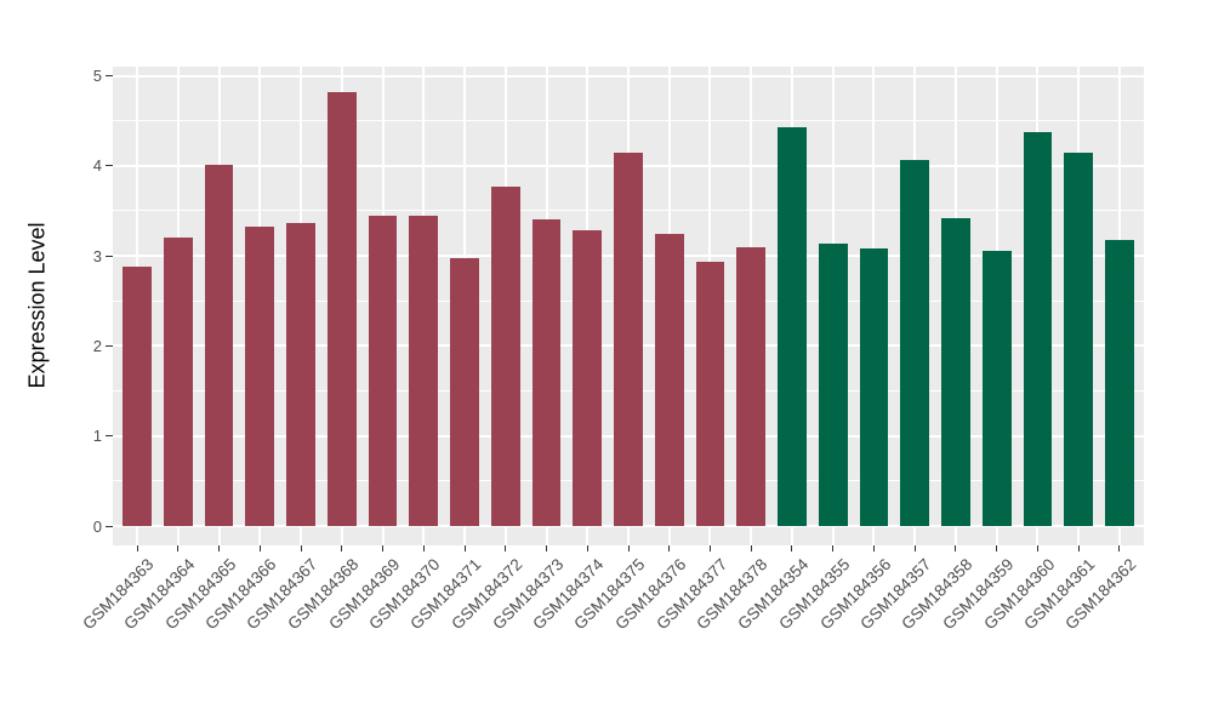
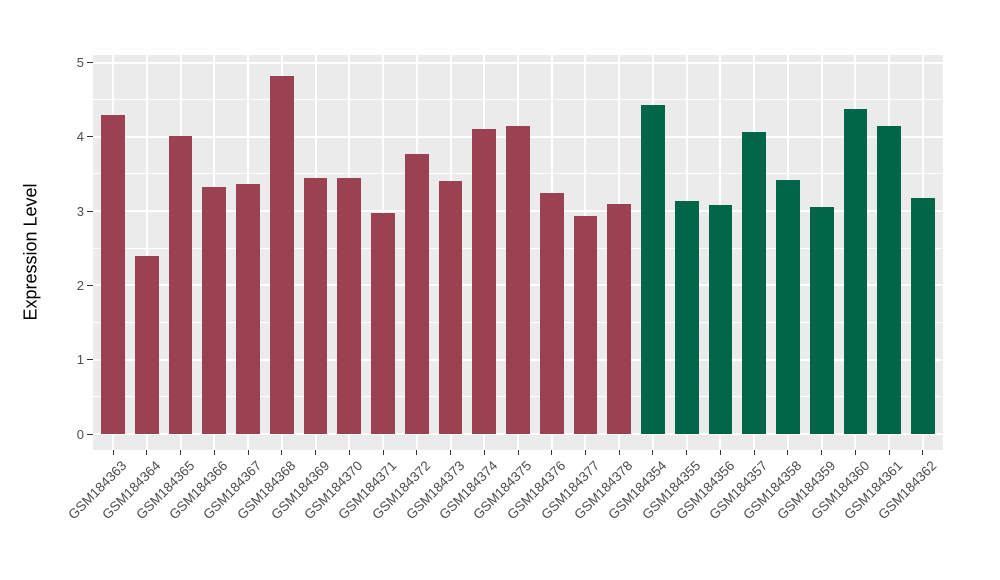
GSM184363: 2.9 -> 4.3
GSM184364: 3.2 -> 2.4
GSM184374: 3.3 -> 4.1
